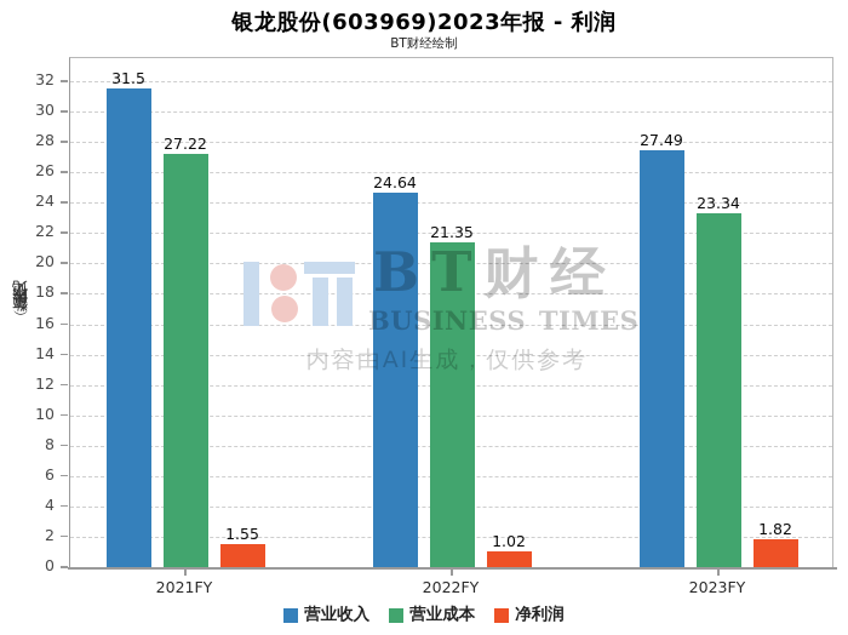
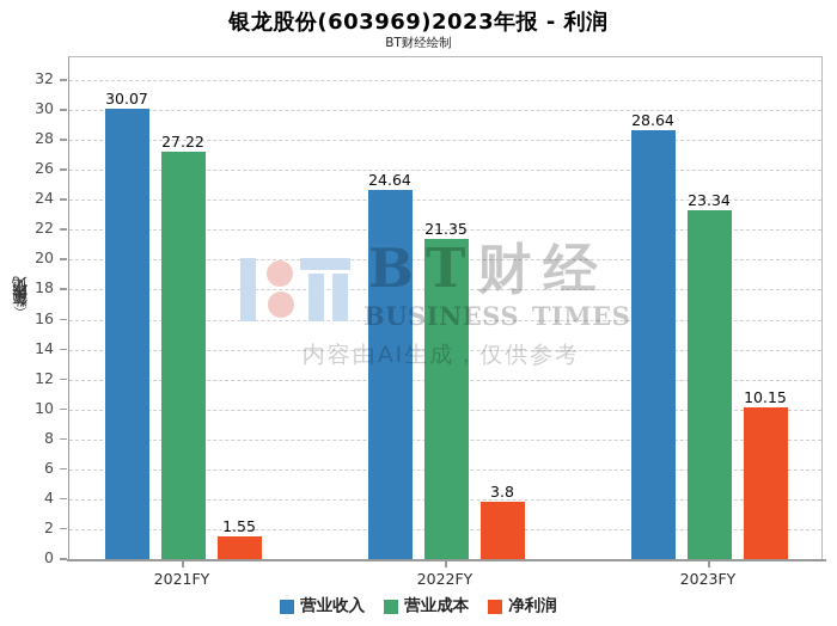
营业收入/2021FY: 31.5 -> 30.07
净利润/2022FY: 1.02 -> 3.8
营业收入/2023FY: 27.49 -> 28.64
净利润/2023FY: 1.82 -> 10.15
